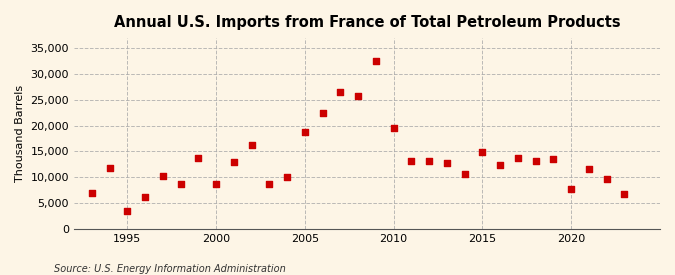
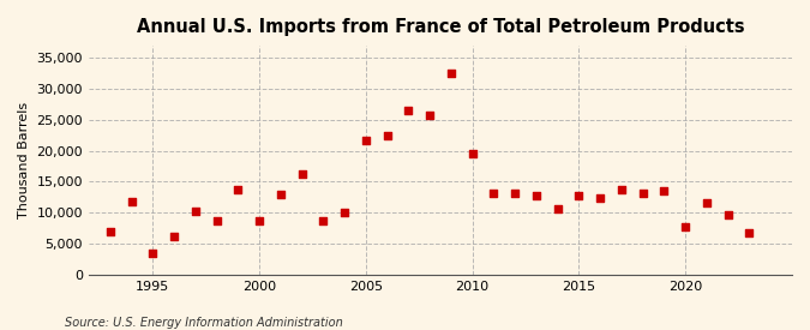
2005: 18,700 -> 21,600
2015: 14,900 -> 12,800
